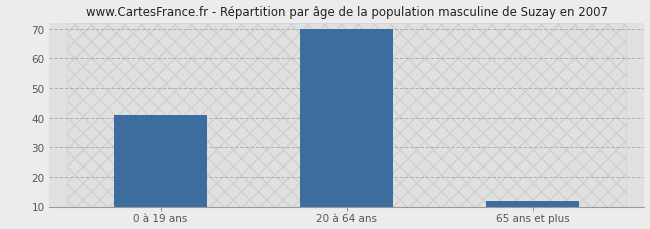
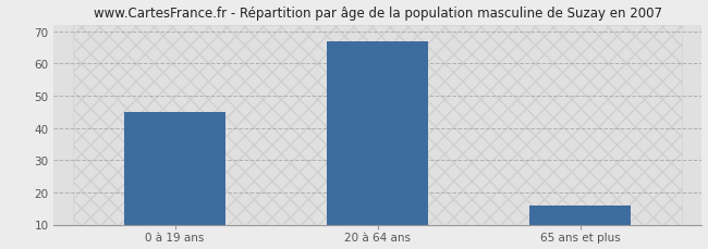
0 à 19 ans: 41 -> 45
20 à 64 ans: 70 -> 67
65 ans et plus: 12 -> 16
